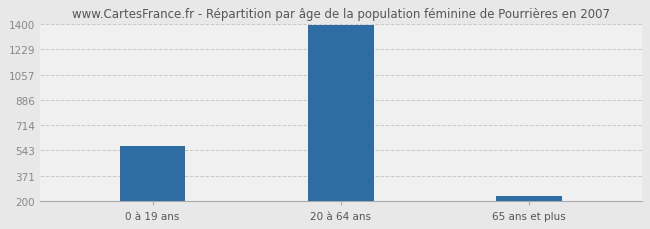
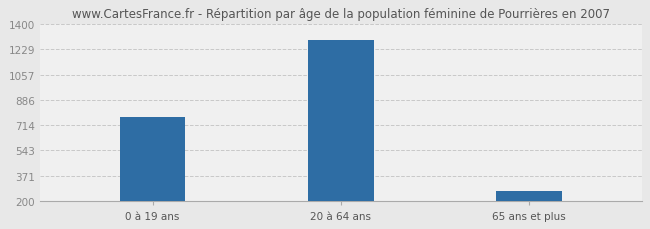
0 à 19 ans: 570 -> 770
20 à 64 ans: 1390 -> 1290
65 ans et plus: 230 -> 270
